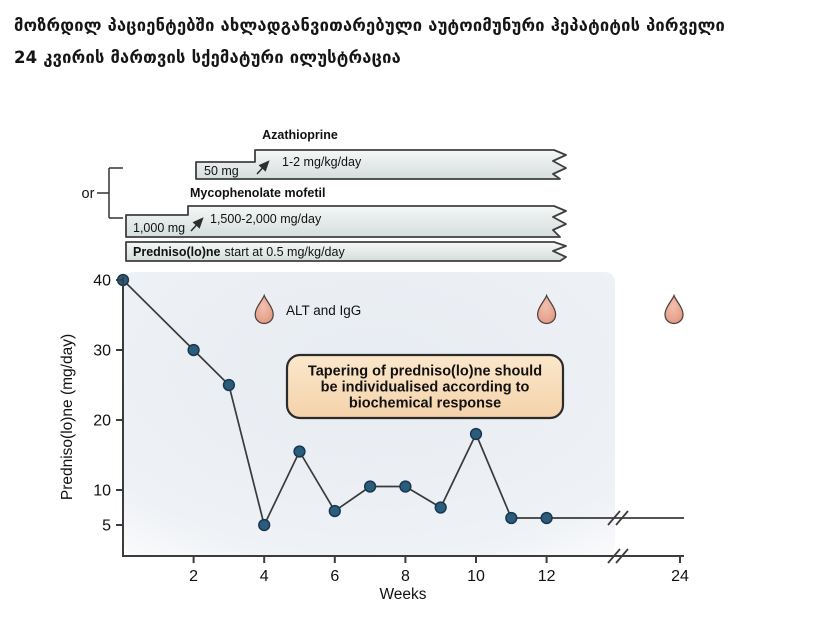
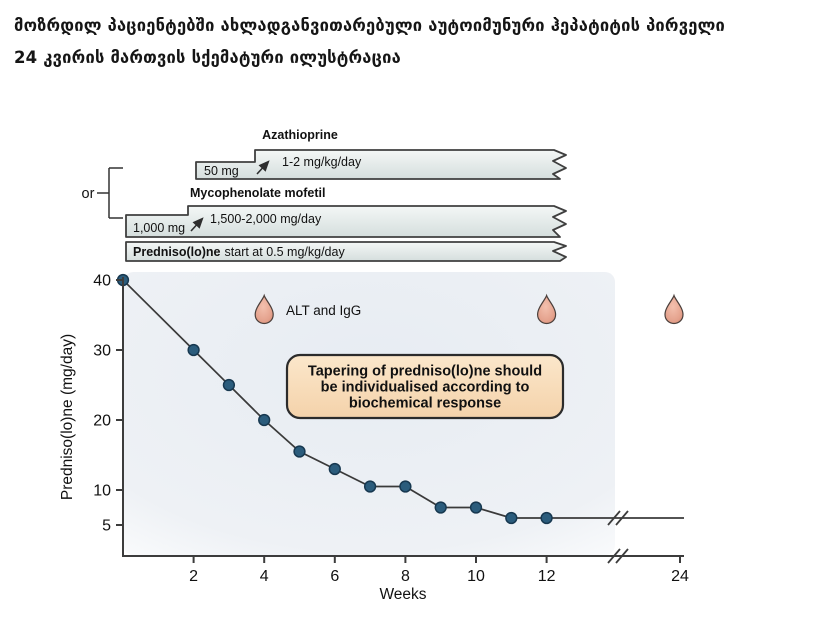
4: 5 -> 20
6: 7 -> 13
10: 18 -> 8
